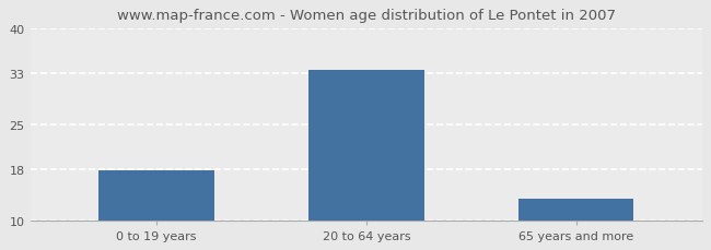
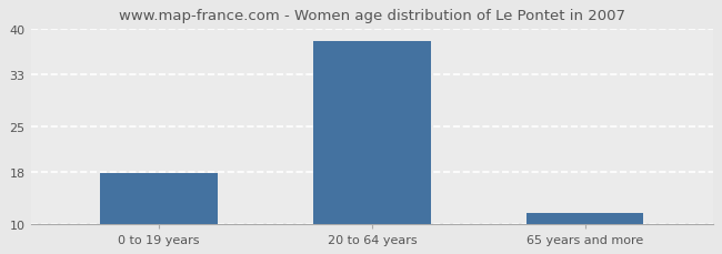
20 to 64 years: 33.5 -> 38.0
65 years and more: 13.5 -> 11.8
